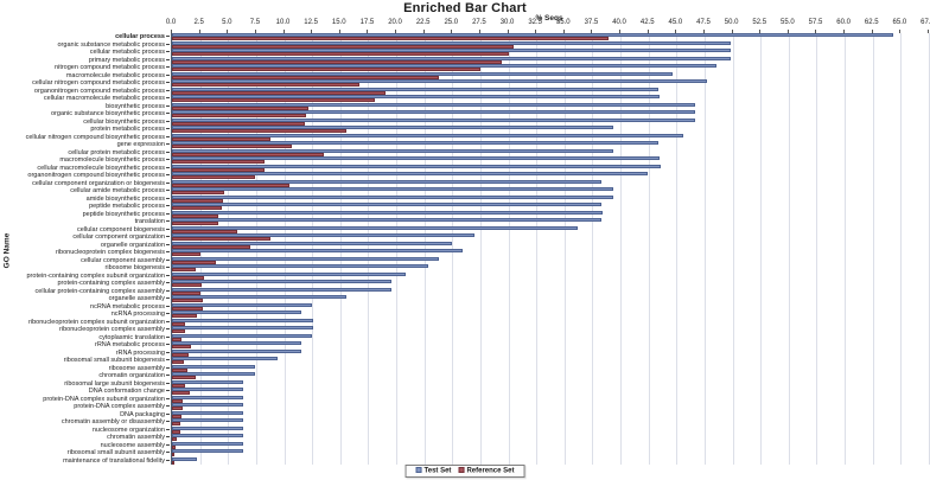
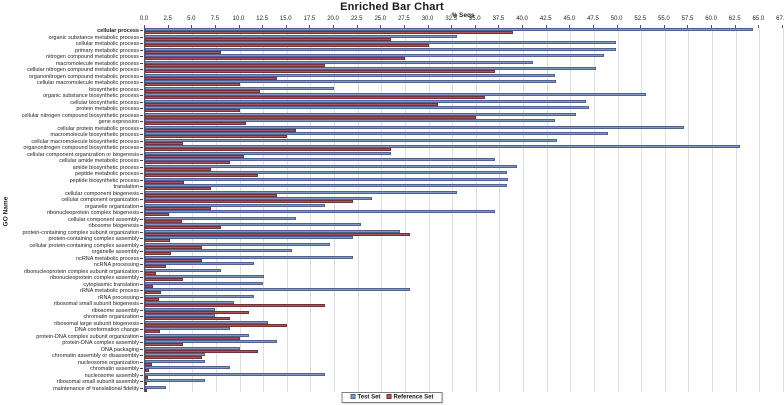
Test Set/organic substance metabolic process: 50 -> 33
Reference Set/organic substance metabolic process: 30 -> 26
Reference Set/primary metabolic process: 29 -> 8
Test Set/macromolecule metabolic process: 45 -> 41
Reference Set/macromolecule metabolic process: 24 -> 19
Reference Set/cellular nitrogen compound metabolic process: 17 -> 37
Reference Set/organonitrogen compound metabolic process: 19 -> 14
Reference Set/cellular macromolecule metabolic process: 18 -> 10
Test Set/biosynthetic process: 47 -> 20
Test Set/organic substance biosynthetic process: 47 -> 53
Reference Set/organic substance biosynthetic process: 12 -> 36
Reference Set/cellular biosynthetic process: 12 -> 31
Test Set/protein metabolic process: 39 -> 47
Reference Set/protein metabolic process: 16 -> 10
Reference Set/cellular nitrogen compound biosynthetic process: 9 -> 35
Test Set/cellular protein metabolic process: 39 -> 57
Reference Set/cellular protein metabolic process: 14 -> 16
Test Set/macromolecule biosynthetic process: 44 -> 49
Reference Set/macromolecule biosynthetic process: 8 -> 15
Reference Set/cellular macromolecule biosynthetic process: 8 -> 4
Test Set/organonitrogen compound biosynthetic process: 42 -> 63
Reference Set/organonitrogen compound biosynthetic process: 7 -> 26
Test Set/cellular component organization or biogenesis: 38 -> 26
Test Set/cellular amide metabolic process: 39 -> 37
Reference Set/cellular amide metabolic process: 5 -> 9
Reference Set/amide biosynthetic process: 4 -> 7
Reference Set/peptide metabolic process: 4 -> 12
Reference Set/translation: 4 -> 7
Test Set/cellular component biogenesis: 36 -> 33
Reference Set/cellular component biogenesis: 6 -> 14
Test Set/cellular component organization: 27 -> 24
Reference Set/cellular component organization: 9 -> 22
Test Set/organelle organization: 25 -> 19
Test Set/ribonucleoprotein complex biogenesis: 26 -> 37
Test Set/cellular component assembly: 24 -> 16
Reference Set/ribosome biogenesis: 2 -> 8
Test Set/protein-containing complex subunit organization: 21 -> 27
Reference Set/protein-containing complex subunit organization: 3 -> 28
Test Set/protein-containing complex assembly: 20 -> 22
Reference Set/cellular protein-containing complex assembly: 2 -> 6
Test Set/ncRNA metabolic process: 12 -> 22
Reference Set/ncRNA metabolic process: 3 -> 6
Test Set/ribonucleoprotein complex subunit organization: 13 -> 8
Reference Set/ribonucleoprotein complex assembly: 1 -> 4
Test Set/rRNA metabolic process: 12 -> 28
Reference Set/ribosomal small subunit biogenesis: 1 -> 19
Reference Set/ribosome assembly: 1 -> 11
Reference Set/chromatin organization: 2 -> 9
Test Set/ribosomal large subunit biogenesis: 6 -> 13
Reference Set/ribosomal large subunit biogenesis: 1 -> 15
Test Set/DNA conformation change: 6 -> 9
Test Set/protein-DNA complex subunit organization: 6 -> 11
Reference Set/protein-DNA complex subunit organization: 1 -> 10
Test Set/protein-DNA complex assembly: 6 -> 14
Reference Set/protein-DNA complex assembly: 1 -> 4
Test Set/DNA packaging: 6 -> 10
Reference Set/DNA packaging: 1 -> 12
Reference Set/chromatin assembly or disassembly: 1 -> 6
Test Set/chromatin assembly: 6 -> 9
Test Set/nucleosome assembly: 6 -> 19
